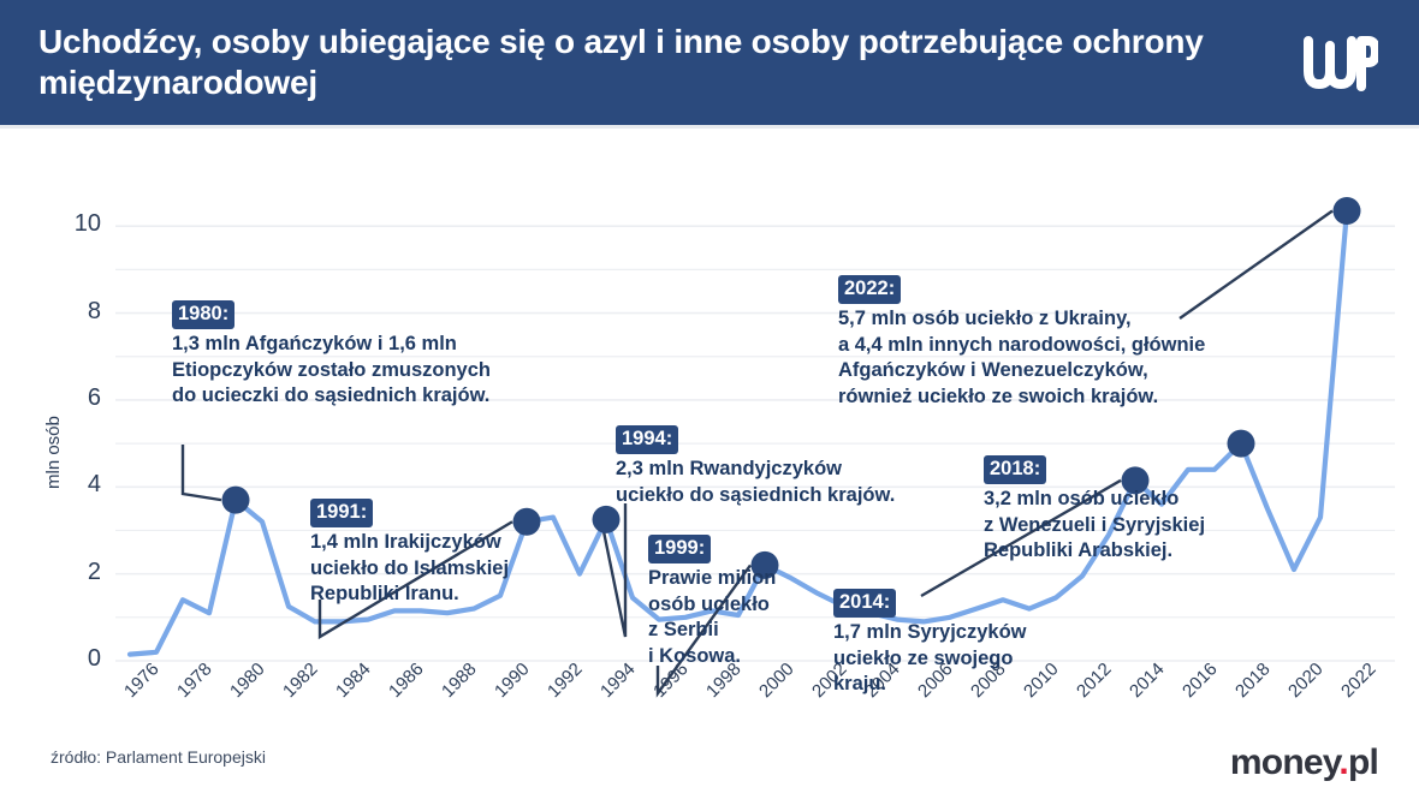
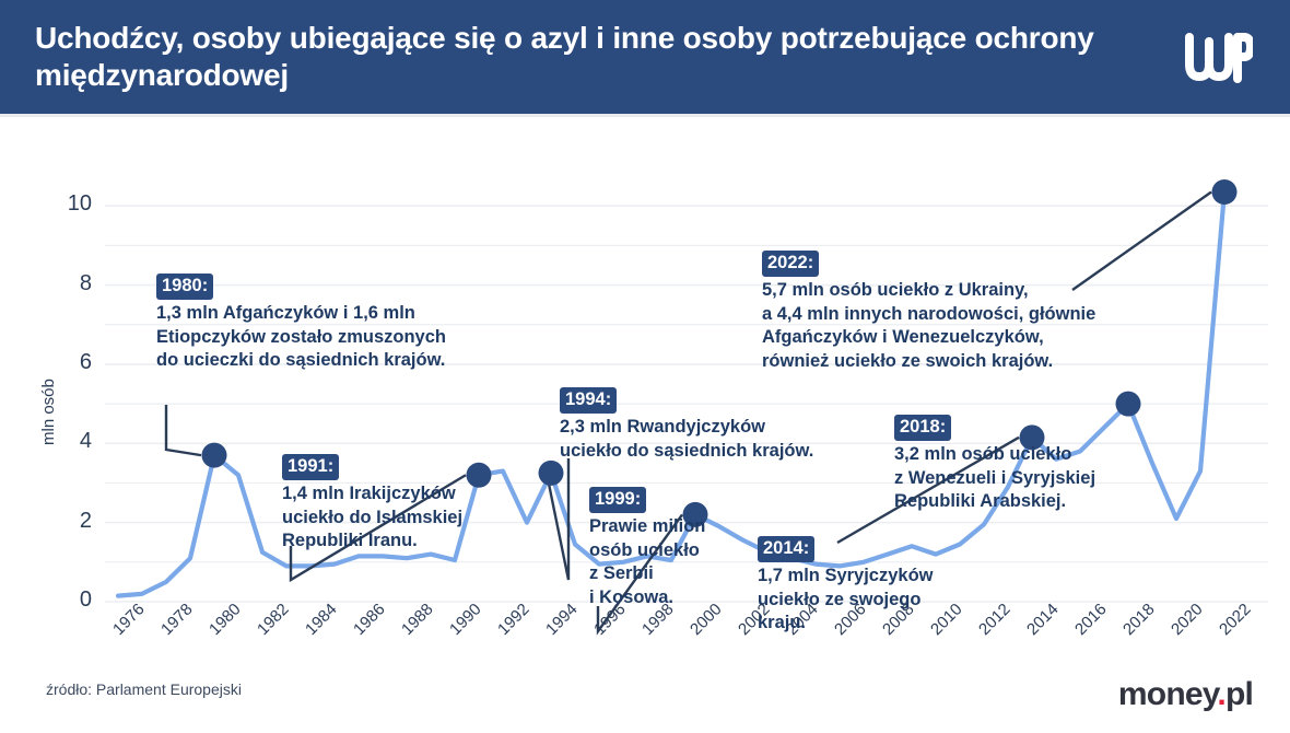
1978: 1.4 -> 0.5
1990: 1.5 -> 1.1
2016: 4.4 -> 3.8
